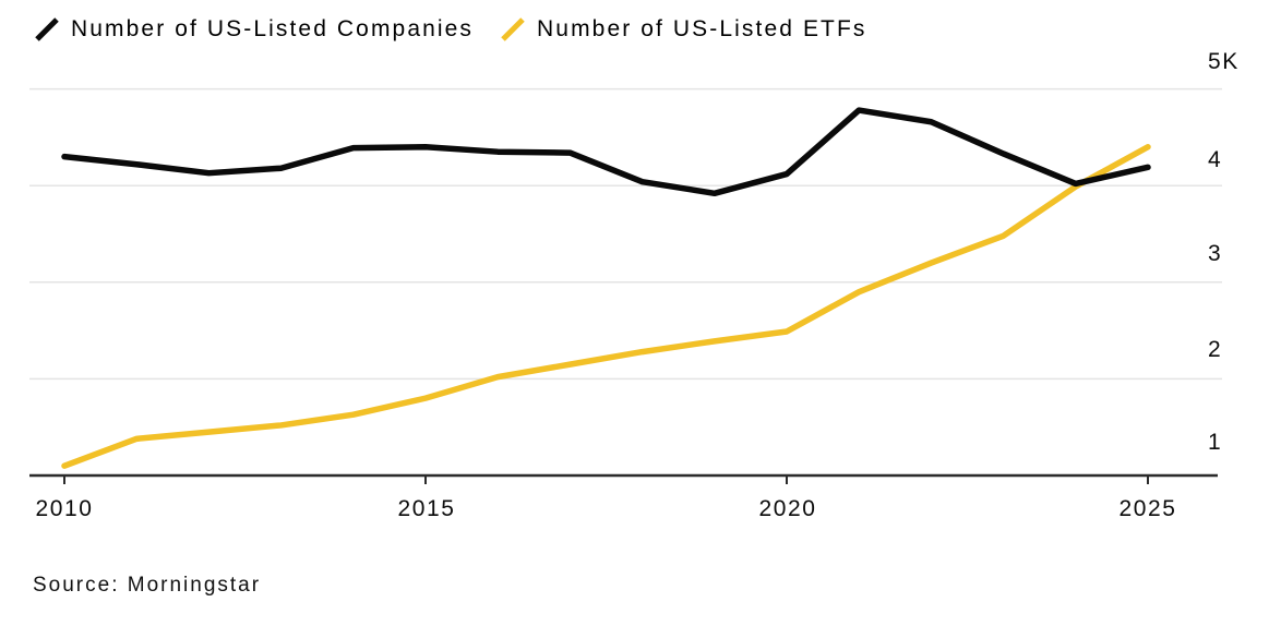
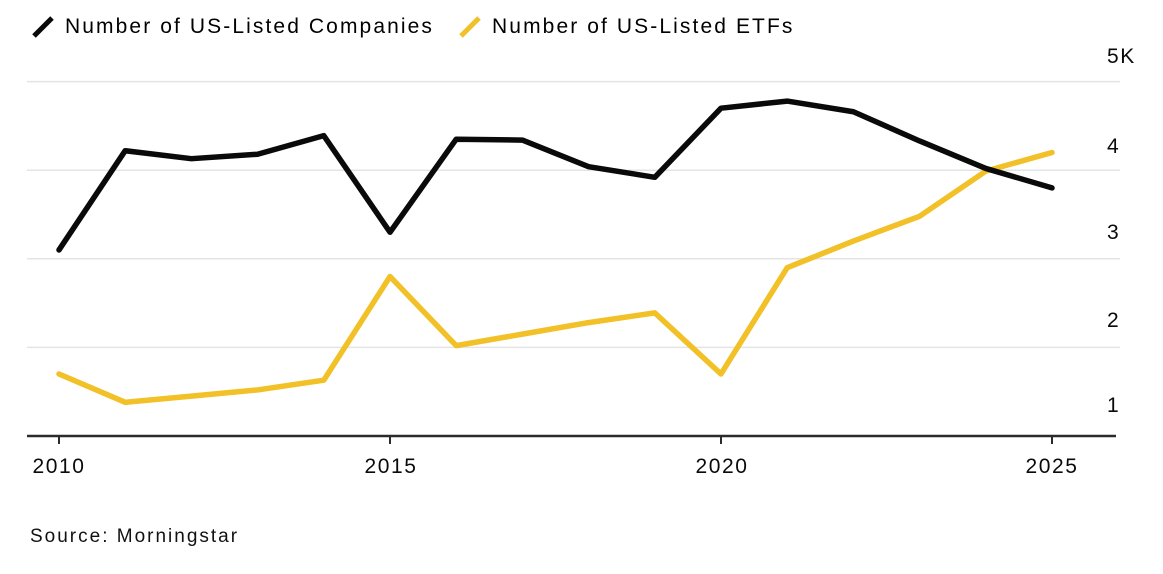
Number of US-Listed Companies/2010: 4.3K -> 3.1K
Number of US-Listed ETFs/2010: 1.1K -> 1.7K
Number of US-Listed Companies/2015: 4.4K -> 3.3K
Number of US-Listed ETFs/2015: 1.8K -> 2.8K
Number of US-Listed Companies/2020: 4.1K -> 4.7K
Number of US-Listed ETFs/2020: 2.5K -> 1.7K
Number of US-Listed Companies/2025: 4.2K -> 3.8K
Number of US-Listed ETFs/2025: 4.4K -> 4.2K
